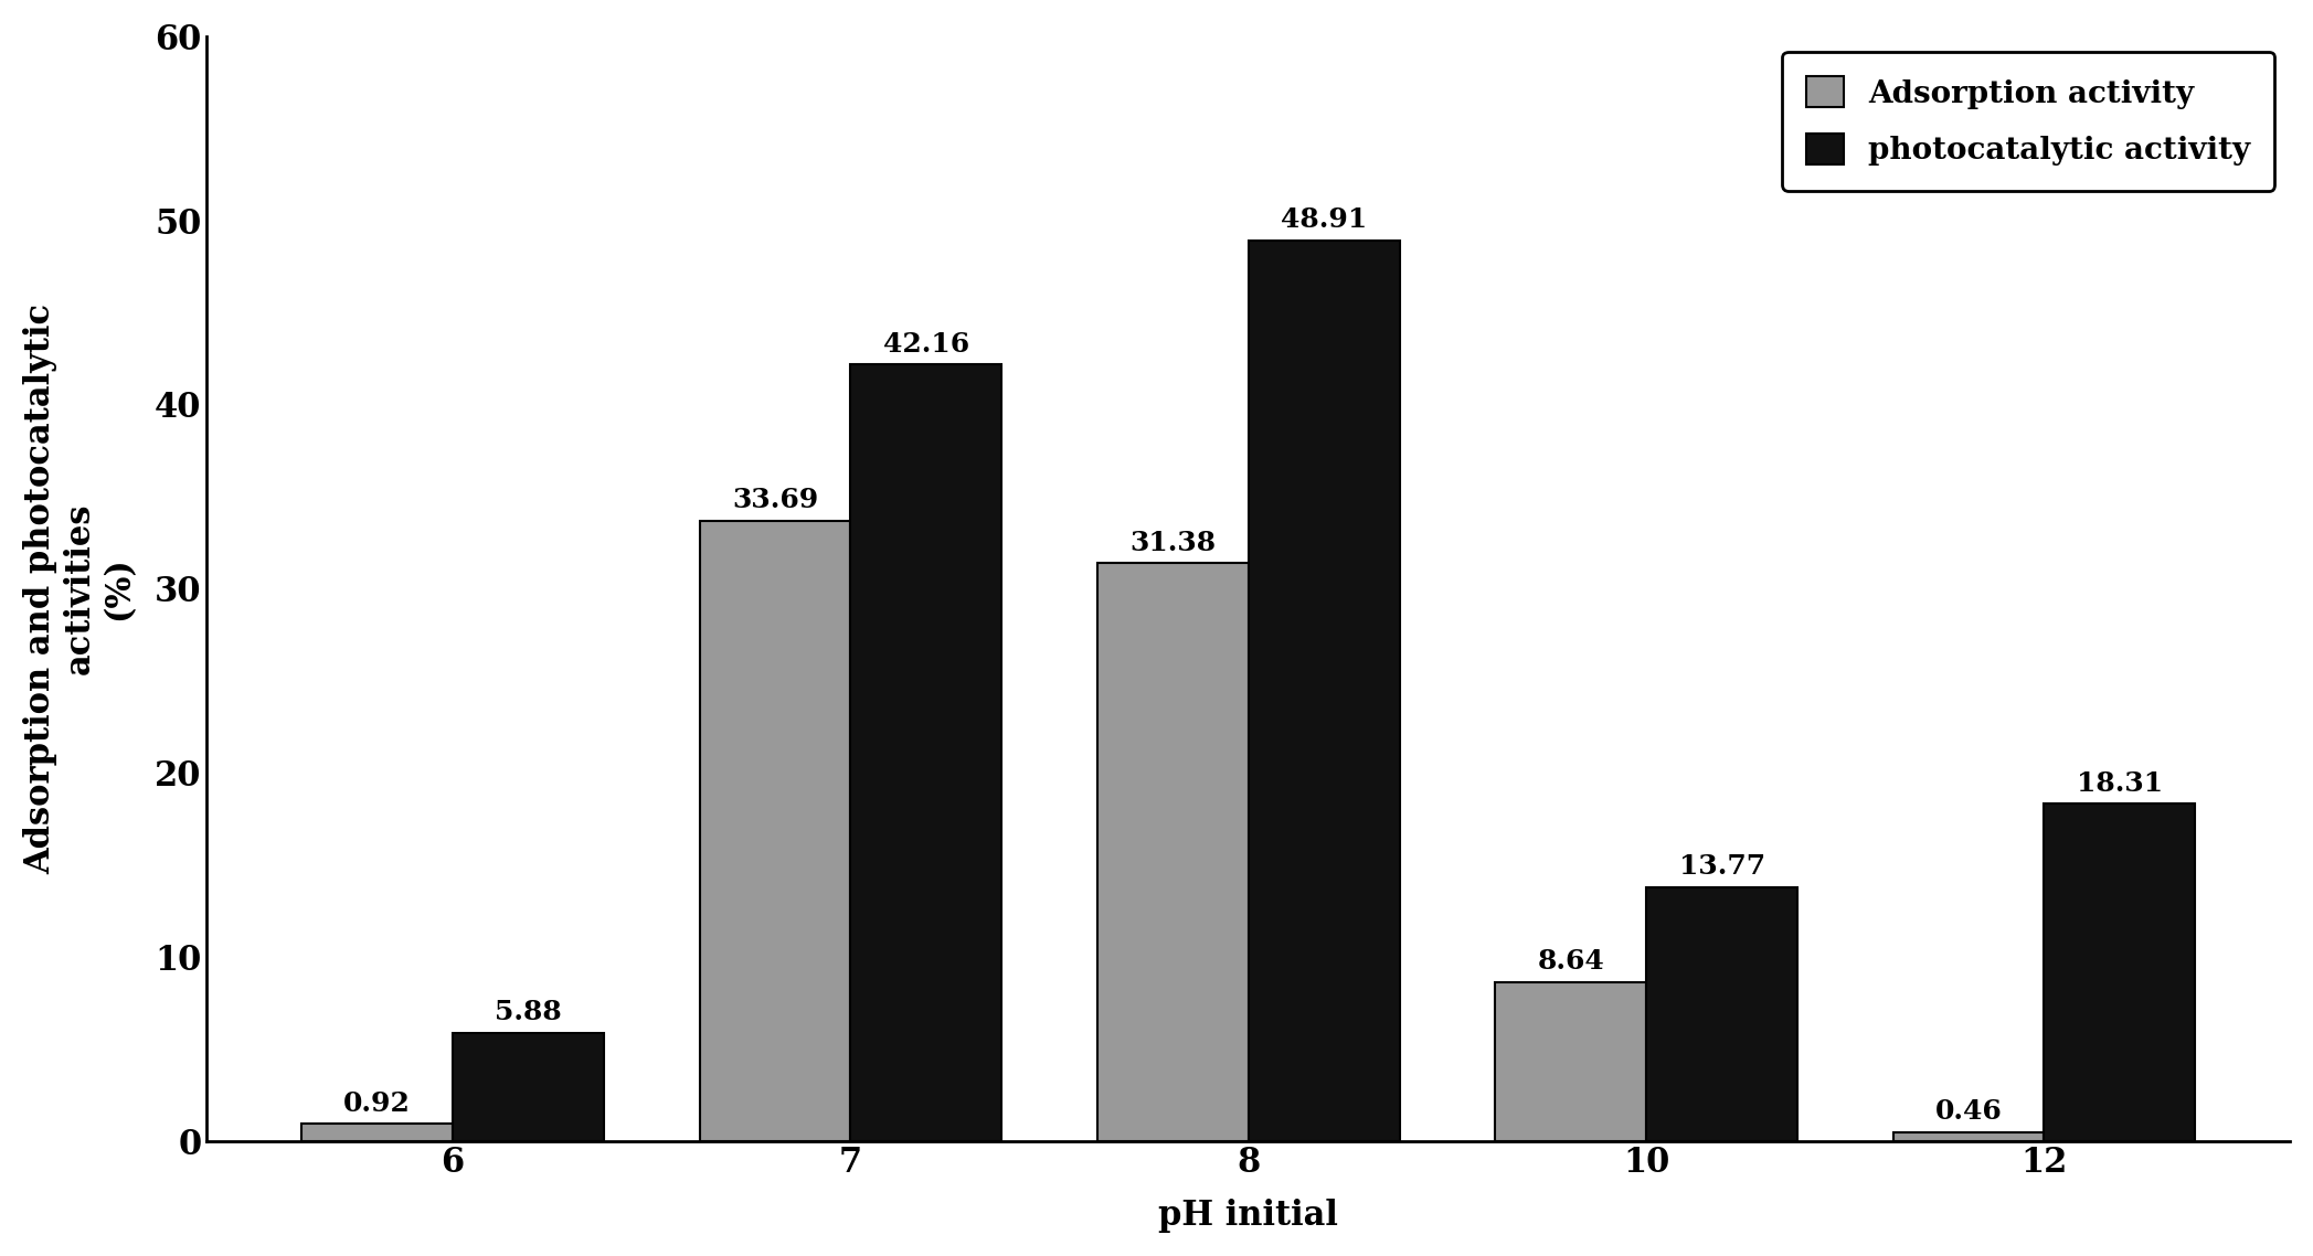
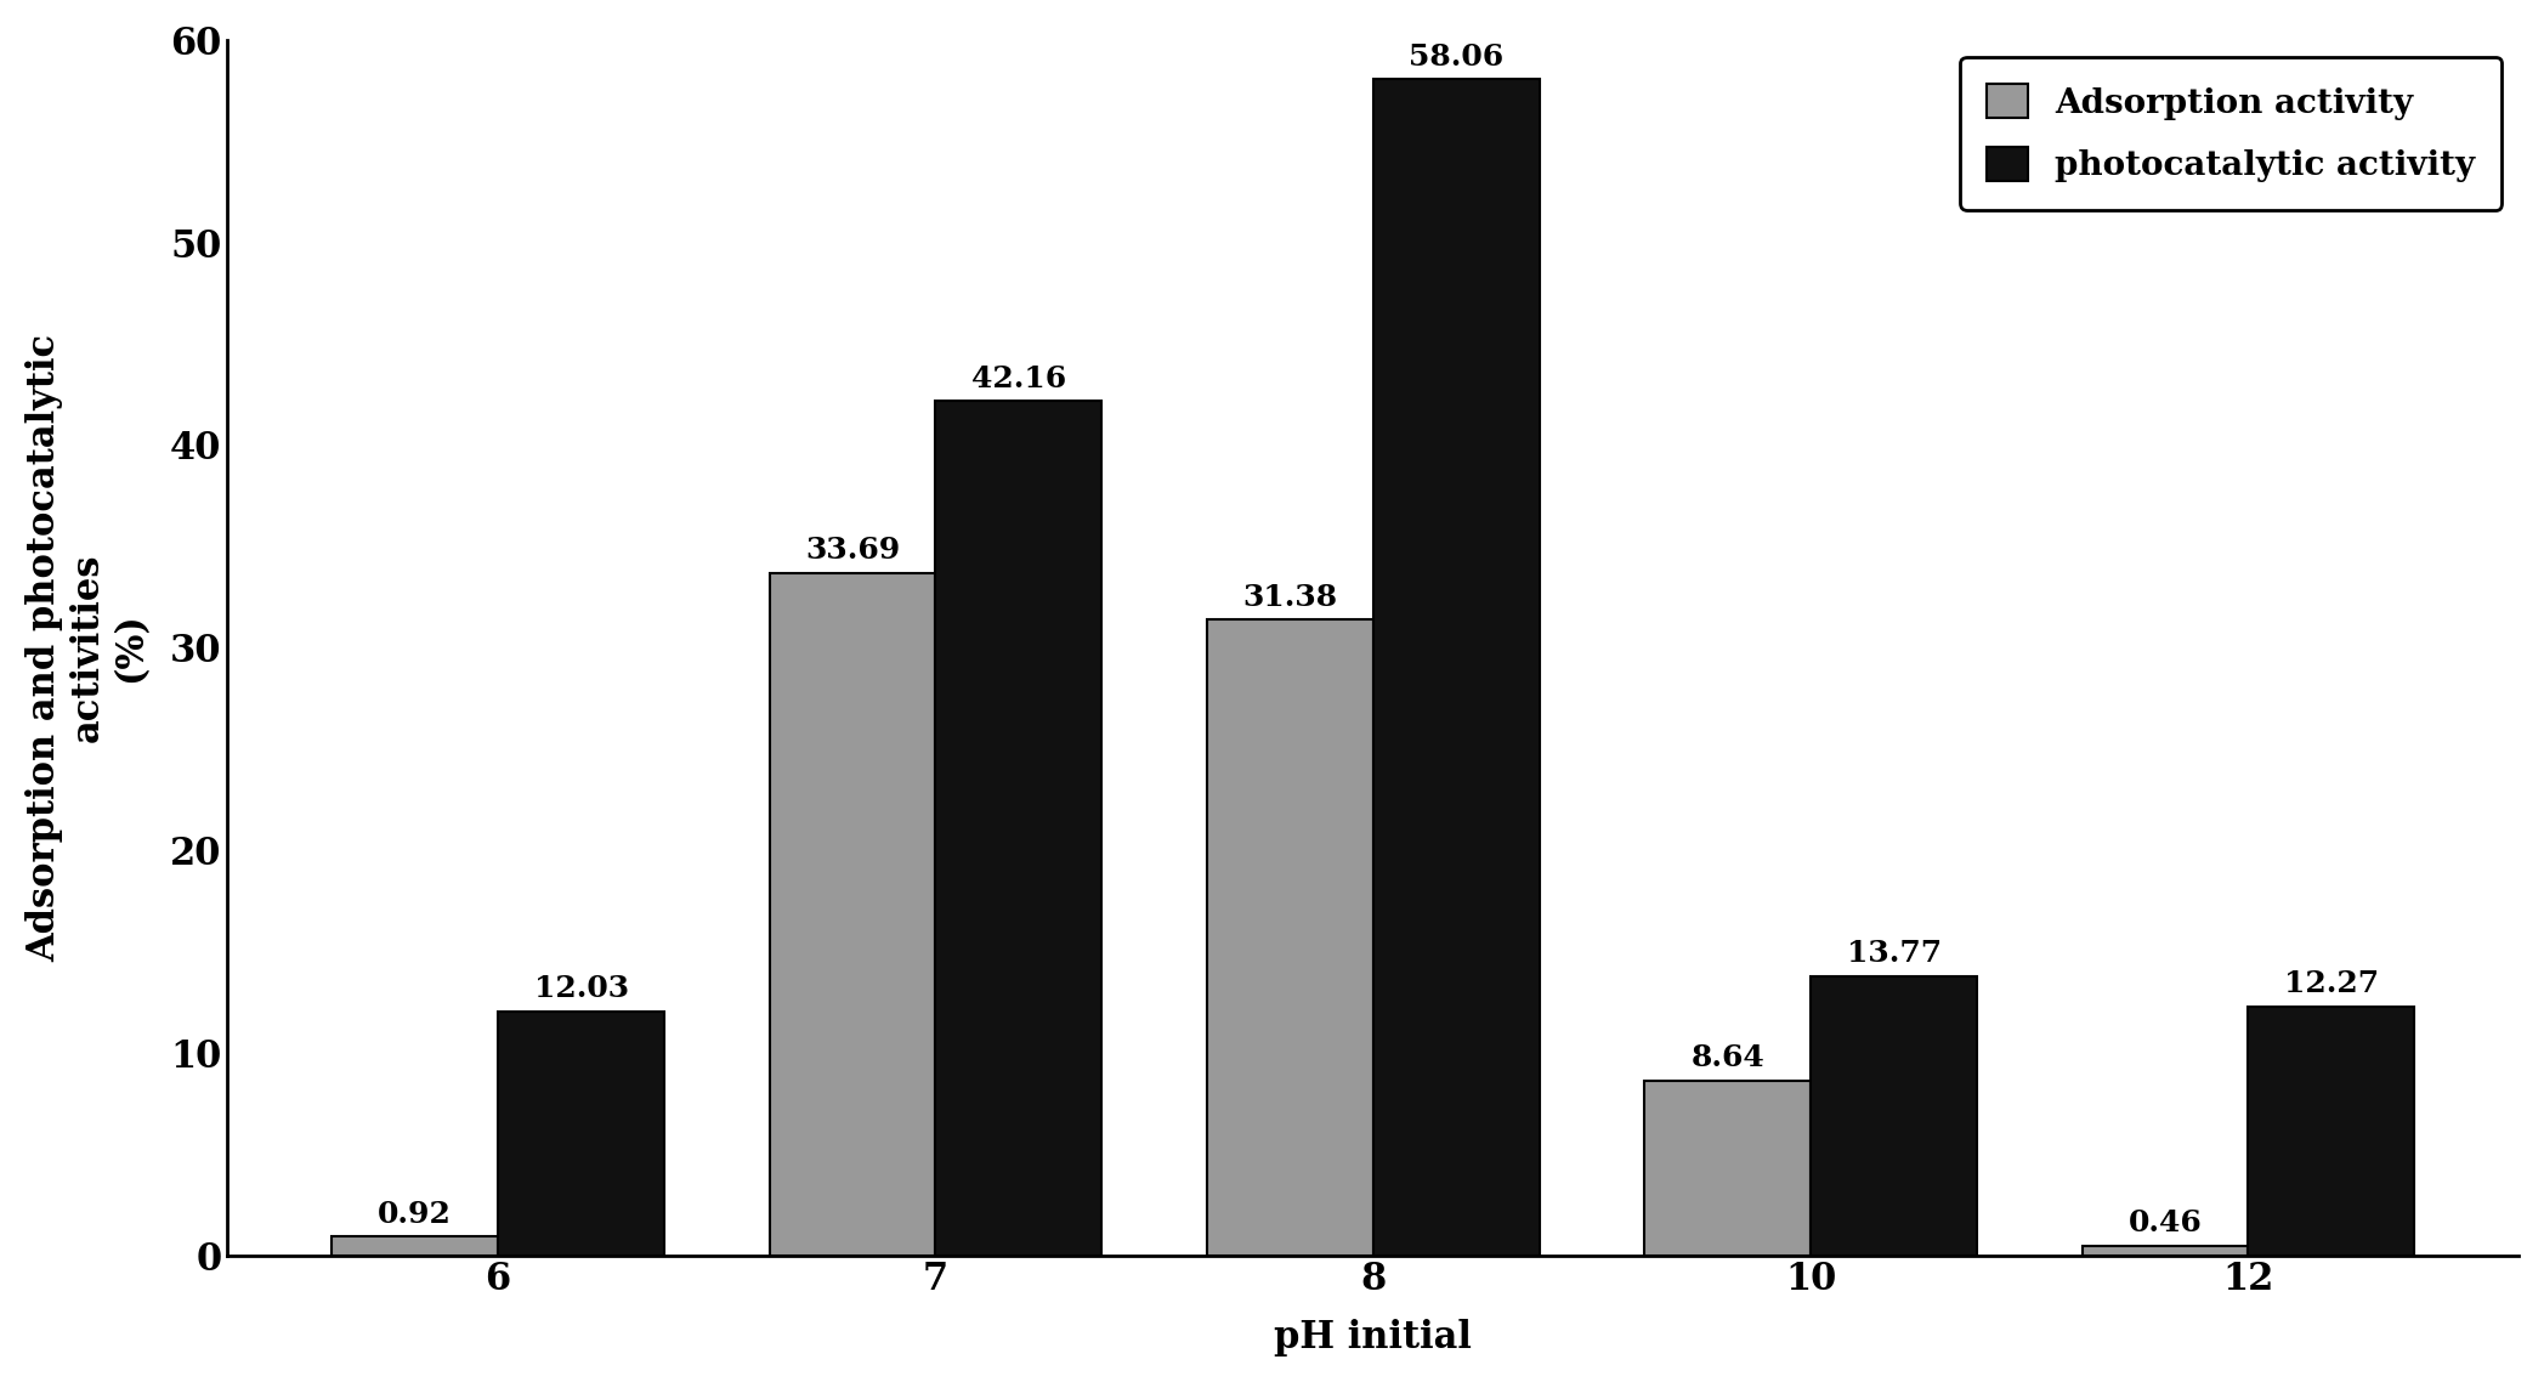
photocatalytic activity/6: 5.88 -> 12.03
photocatalytic activity/8: 48.91 -> 58.06
photocatalytic activity/12: 18.31 -> 12.27
